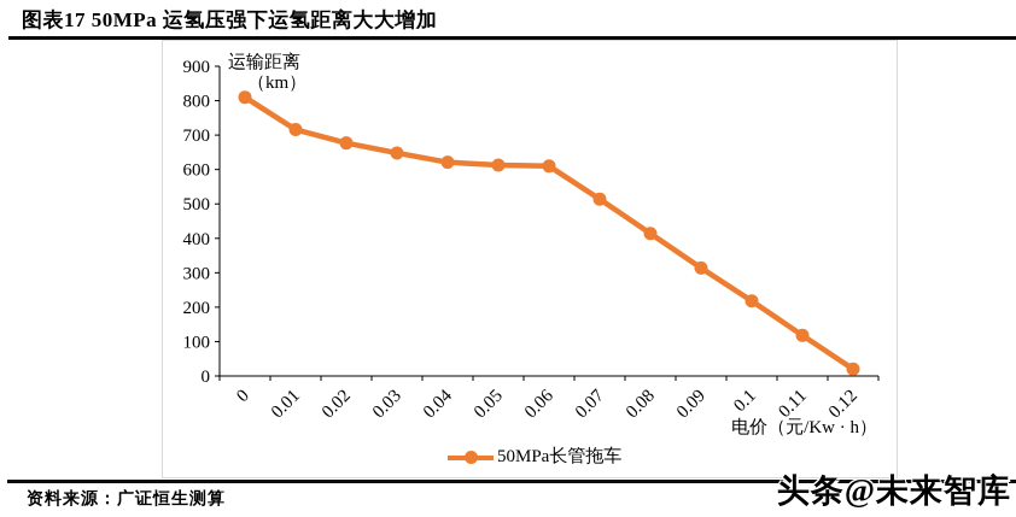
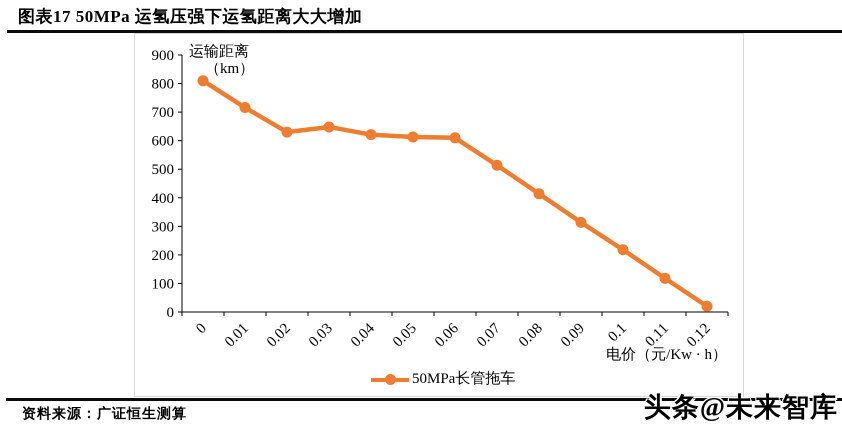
0.02: 680 -> 630
